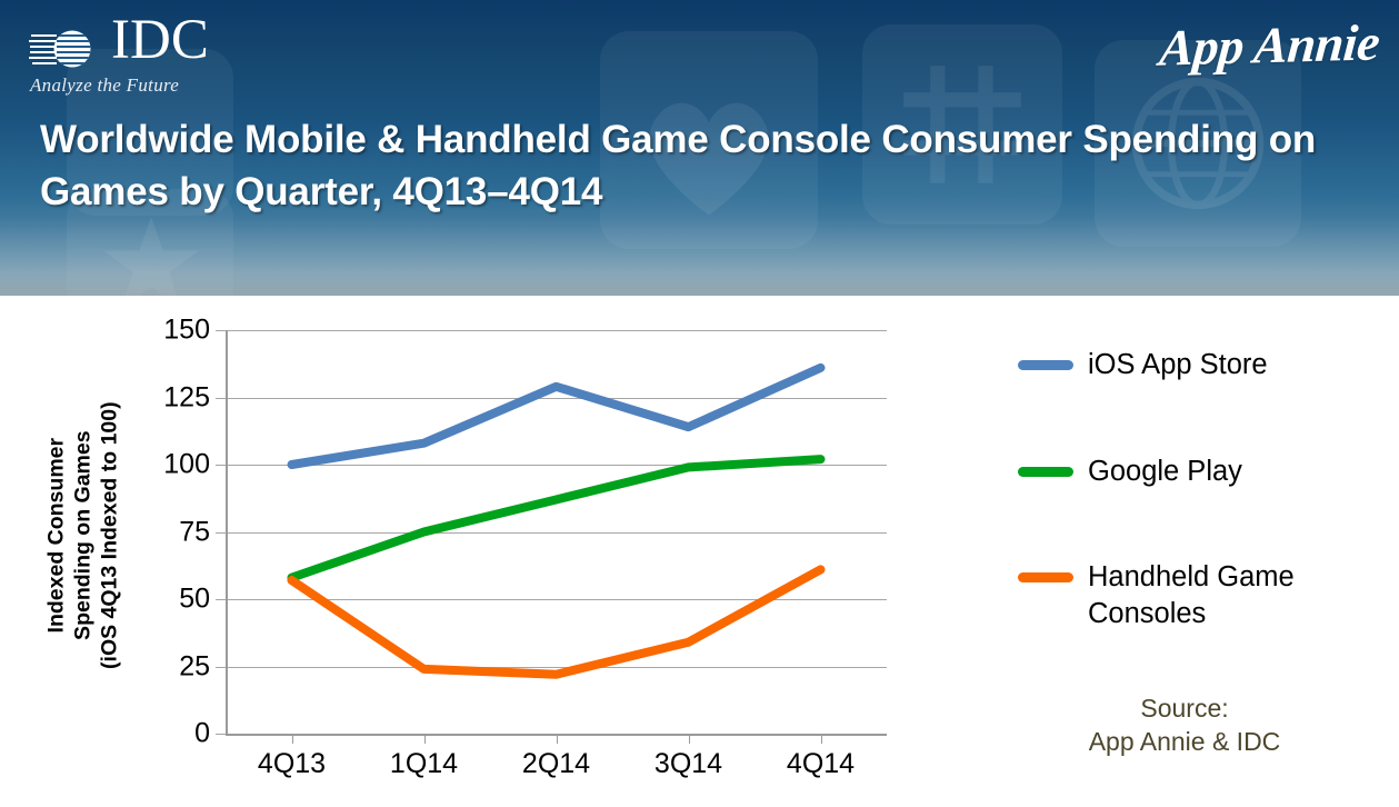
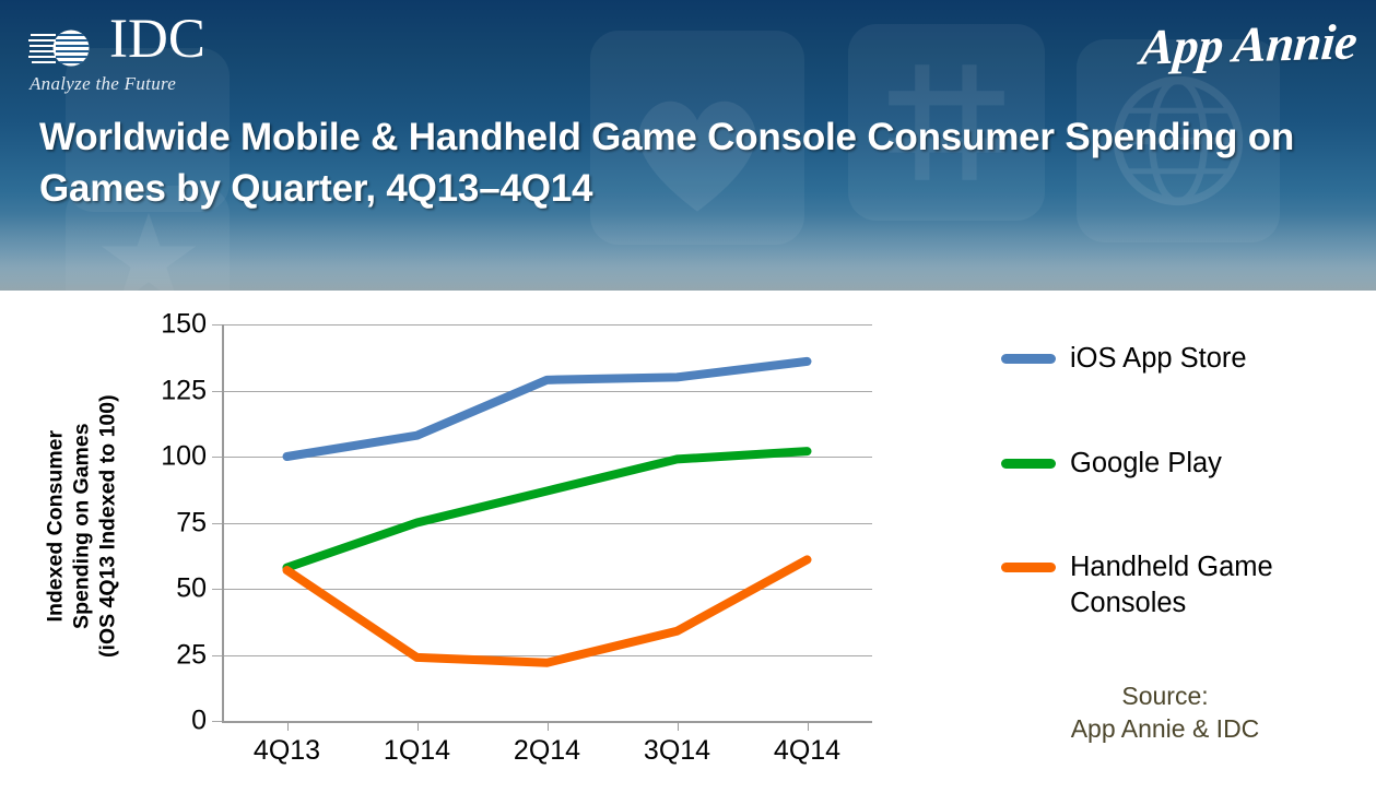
iOS App Store/3Q14: 114 -> 130
